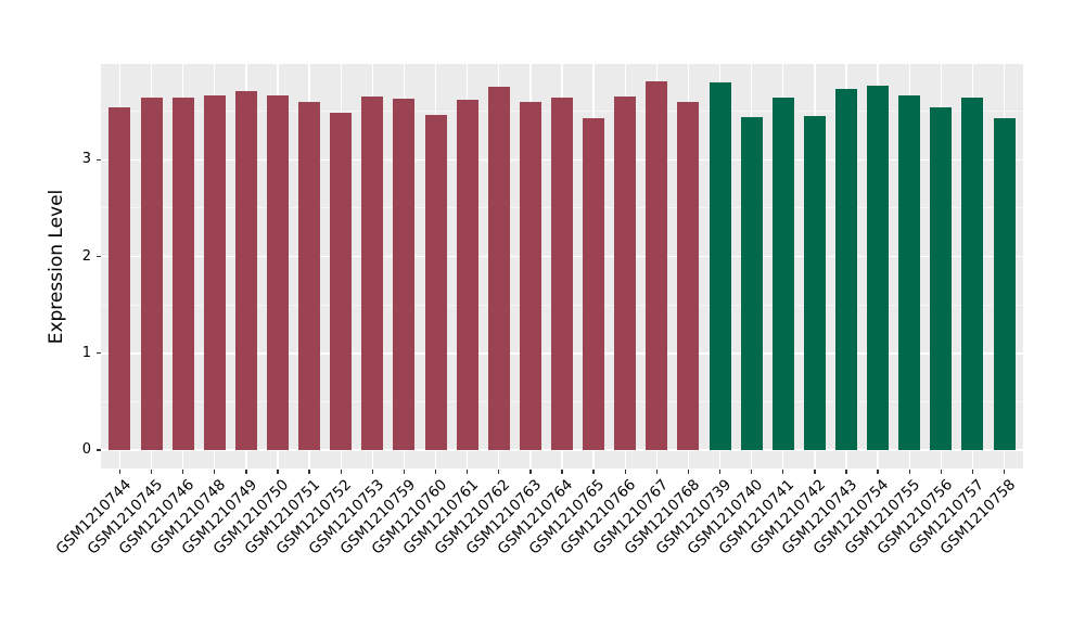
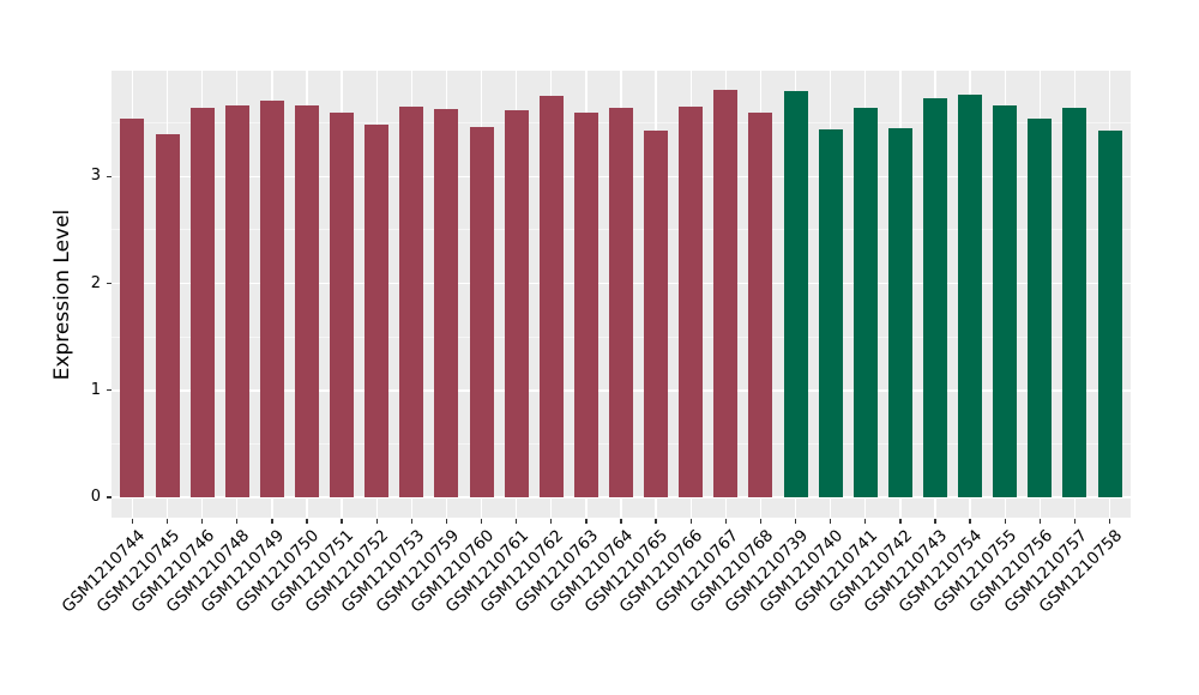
GSM1210745: 3.6 -> 3.4
